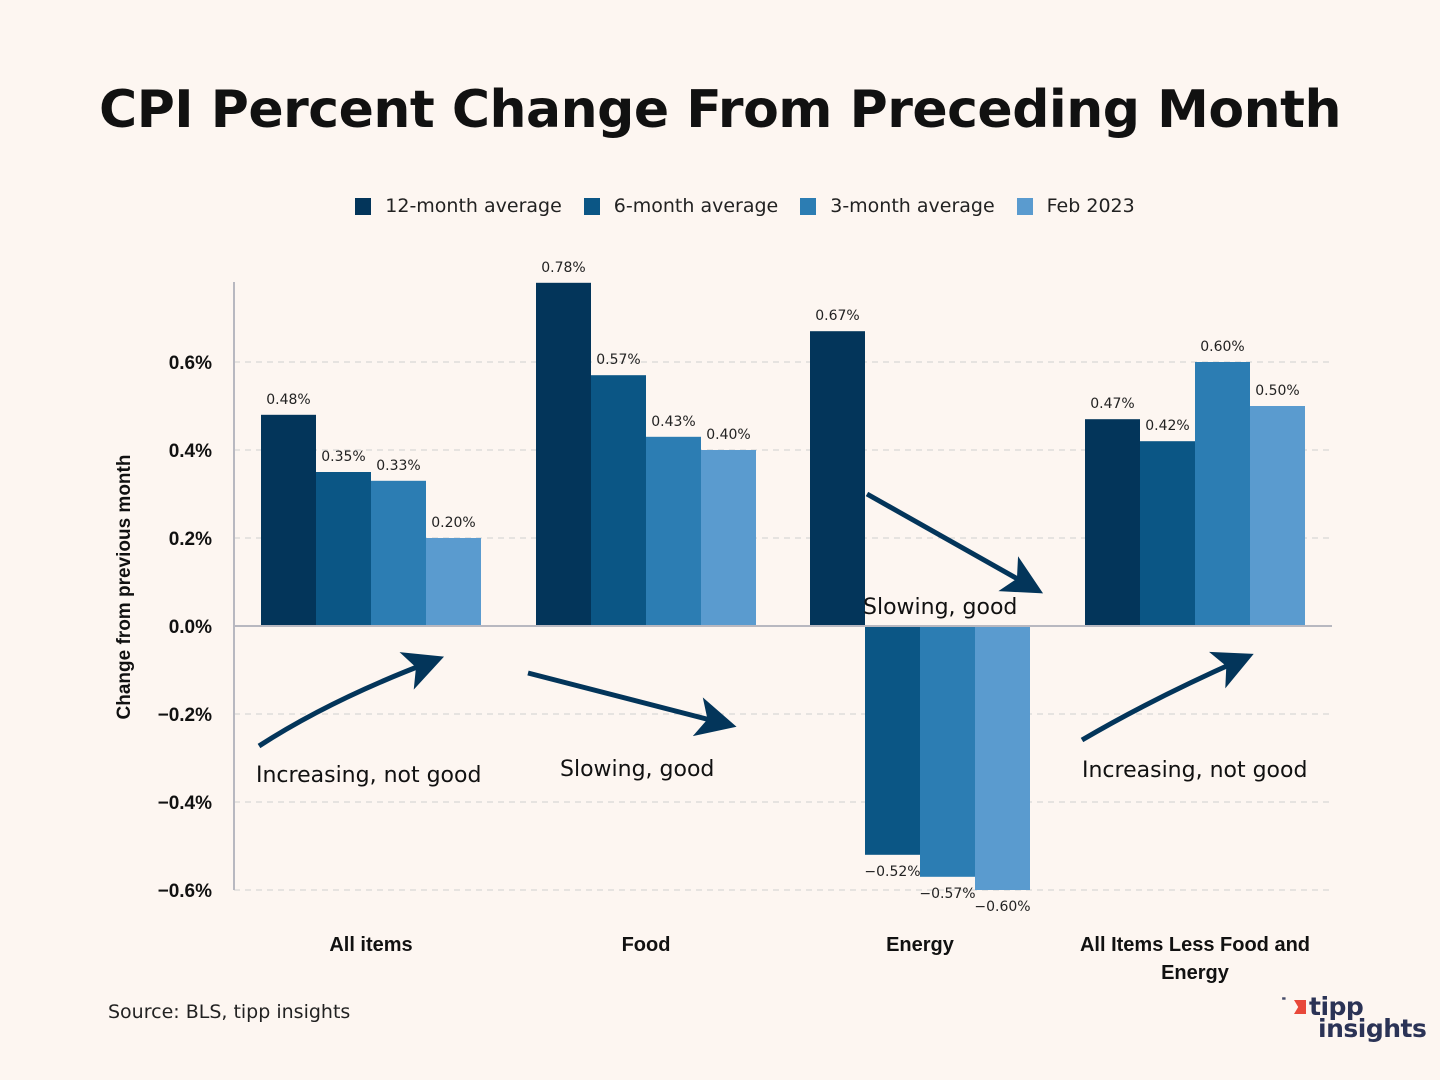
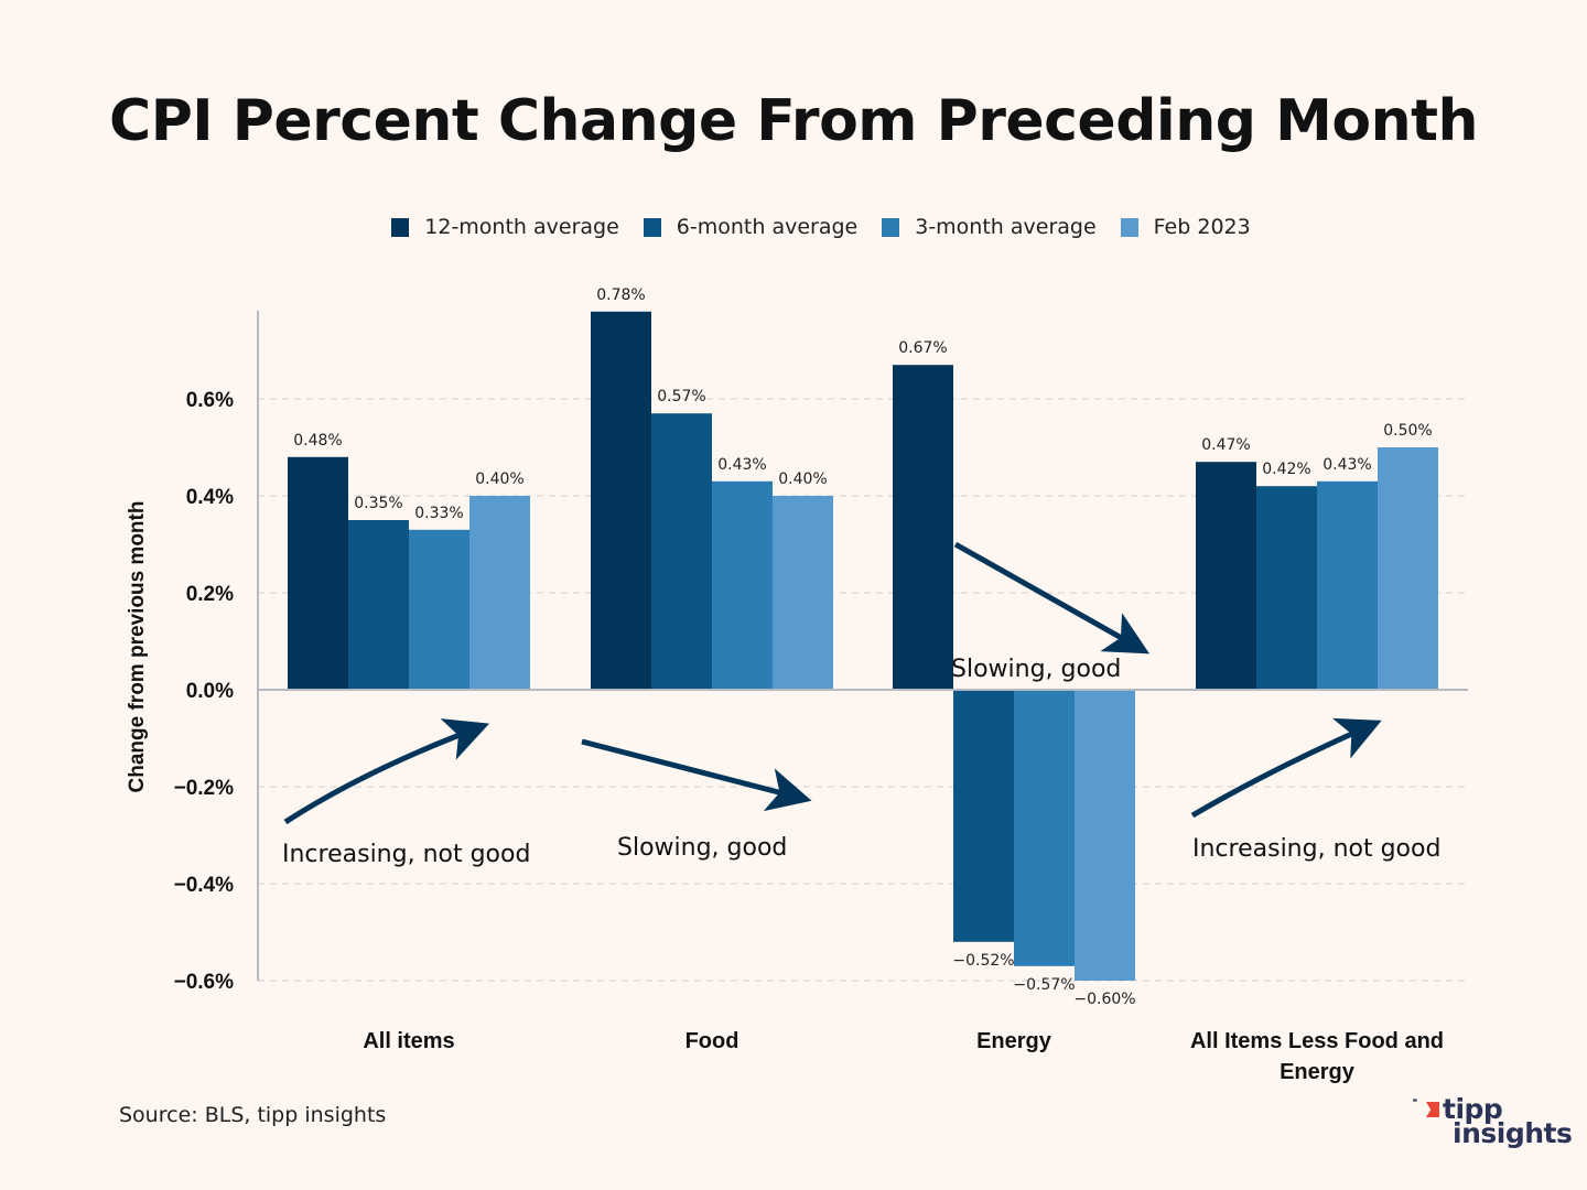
Feb 2023/All items: 0.20% -> 0.40%
3-month average/All Items Less Food and Energy: 0.60% -> 0.43%
